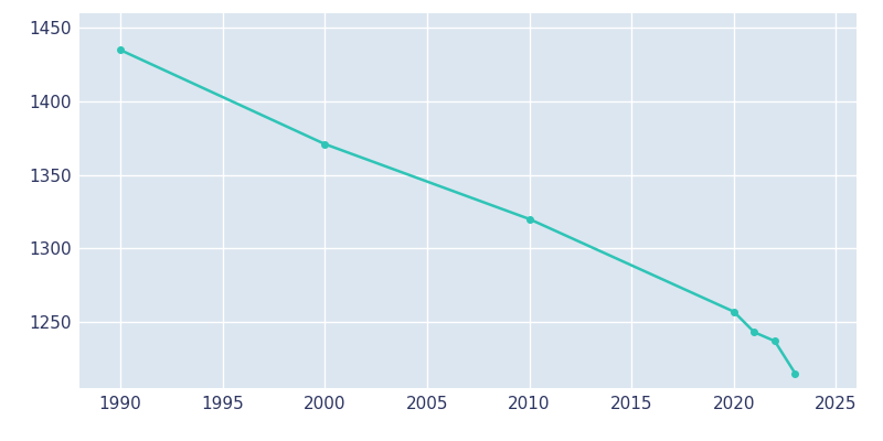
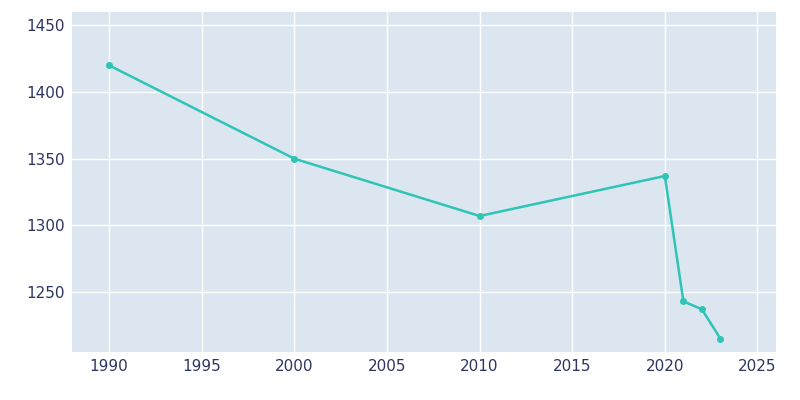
1990: 1435 -> 1420
2000: 1371 -> 1350
2010: 1320 -> 1307
2020: 1257 -> 1337
